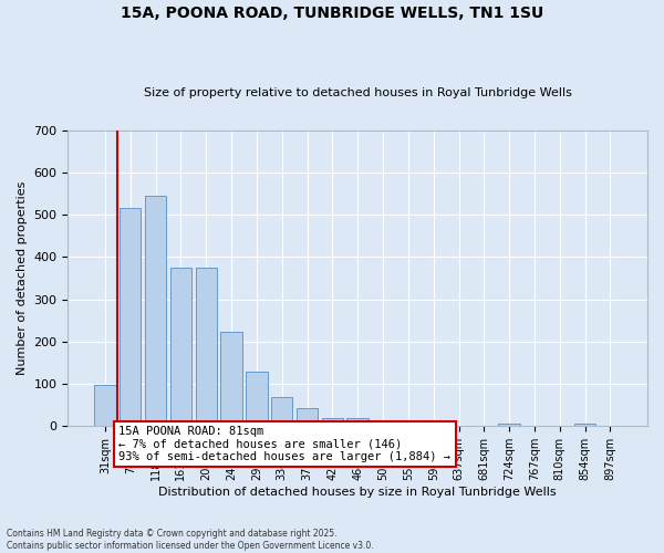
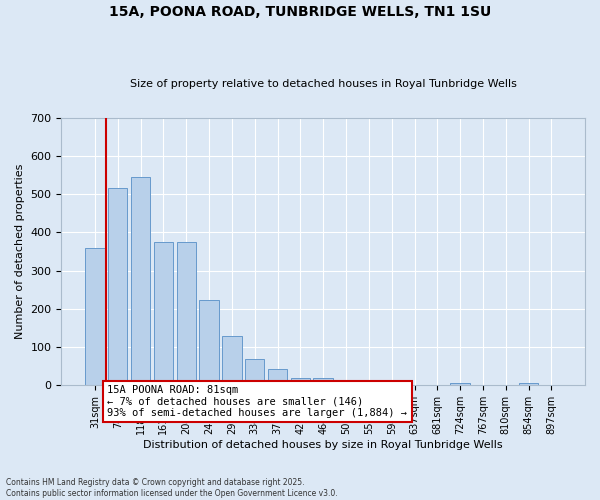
31sqm: 98 -> 360
